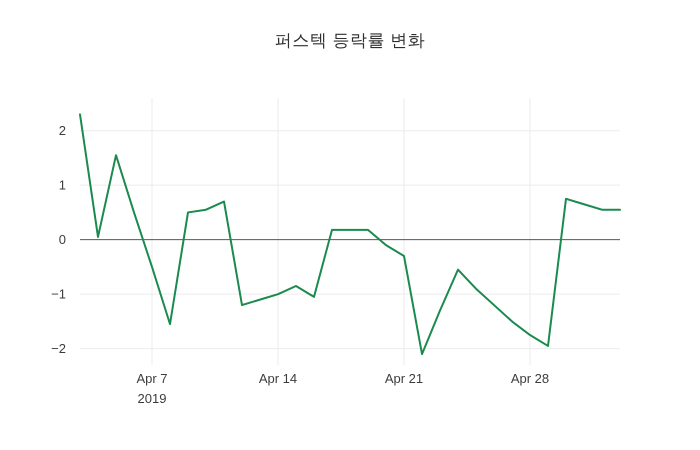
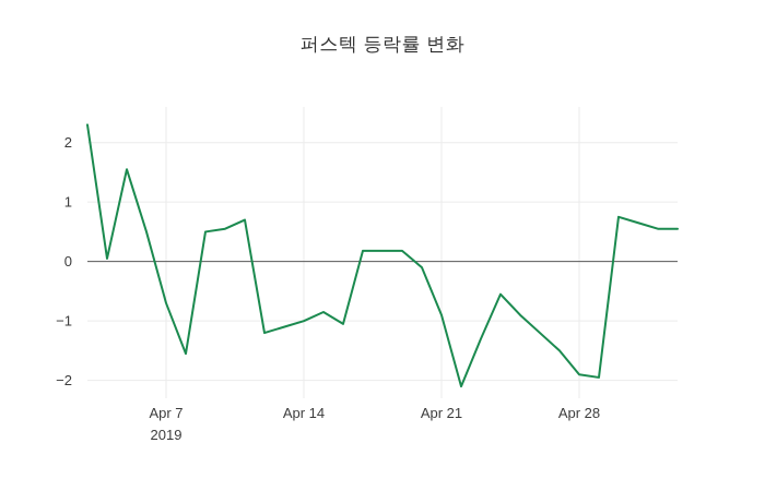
Apr 7: -0.5 -> -0.7
Apr 21: -0.3 -> -0.9
Apr 28: -1.8 -> -1.9
